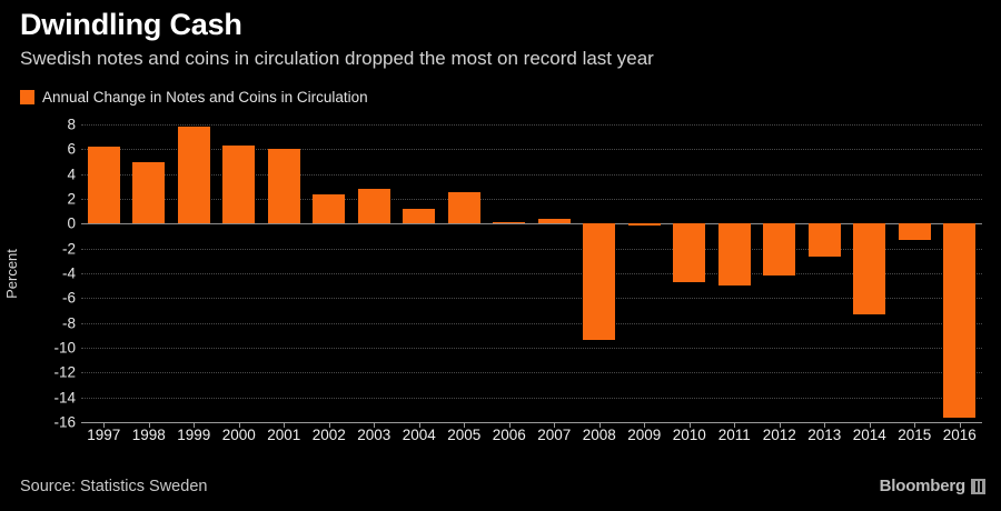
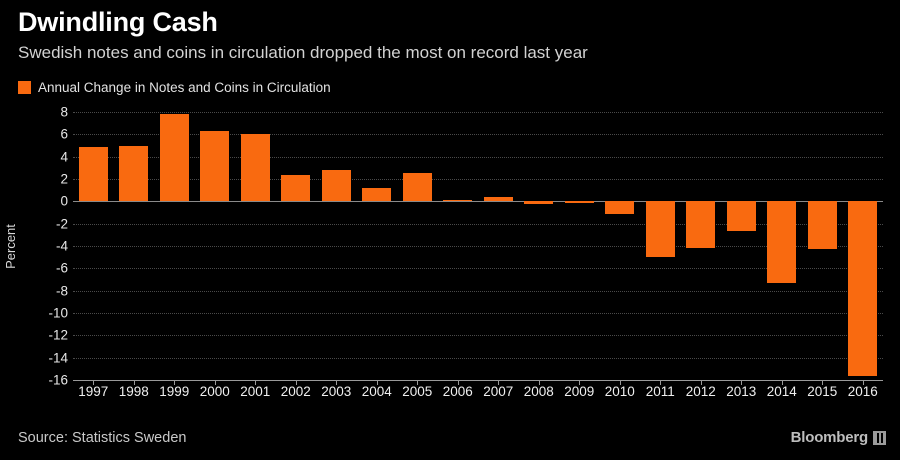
1997: 6.2 -> 4.9
2008: -9.4 -> -0.2
2010: -4.7 -> -1.1
2015: -1.3 -> -4.3
